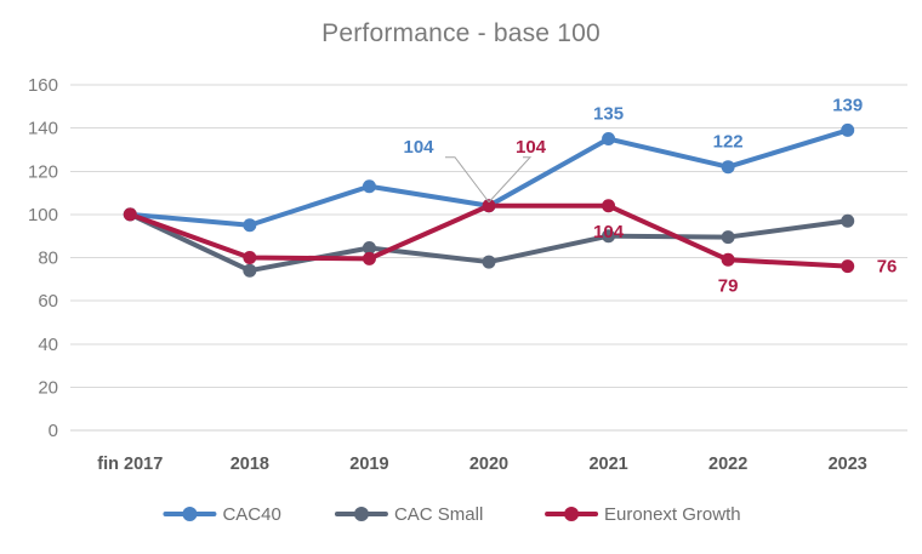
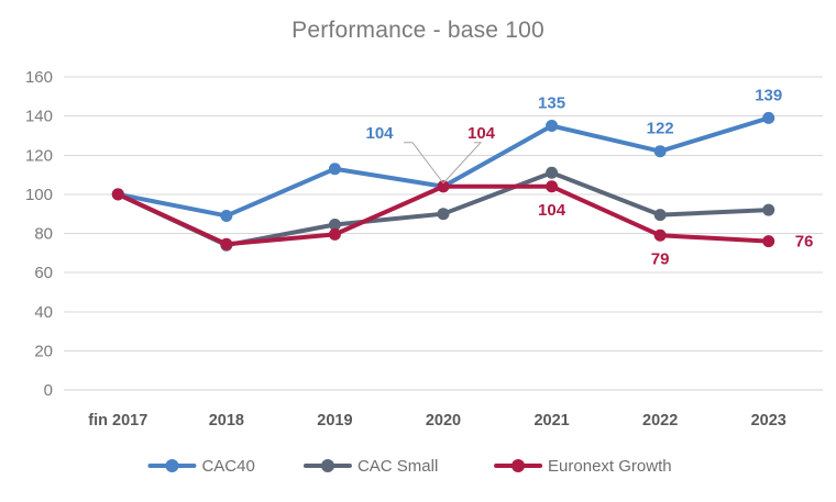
CAC40/2018: 95 -> 89
Euronext Growth/2018: 80 -> 74
CAC Small/2020: 78 -> 90
CAC Small/2021: 90 -> 111
CAC Small/2023: 97 -> 92
